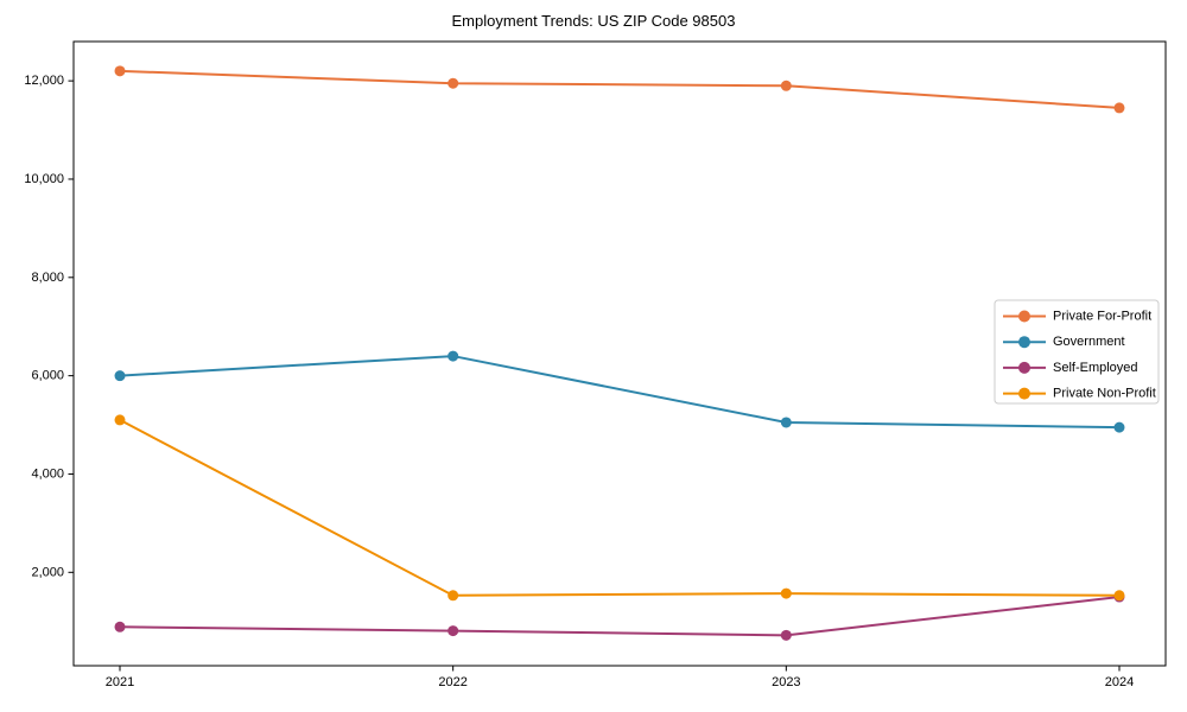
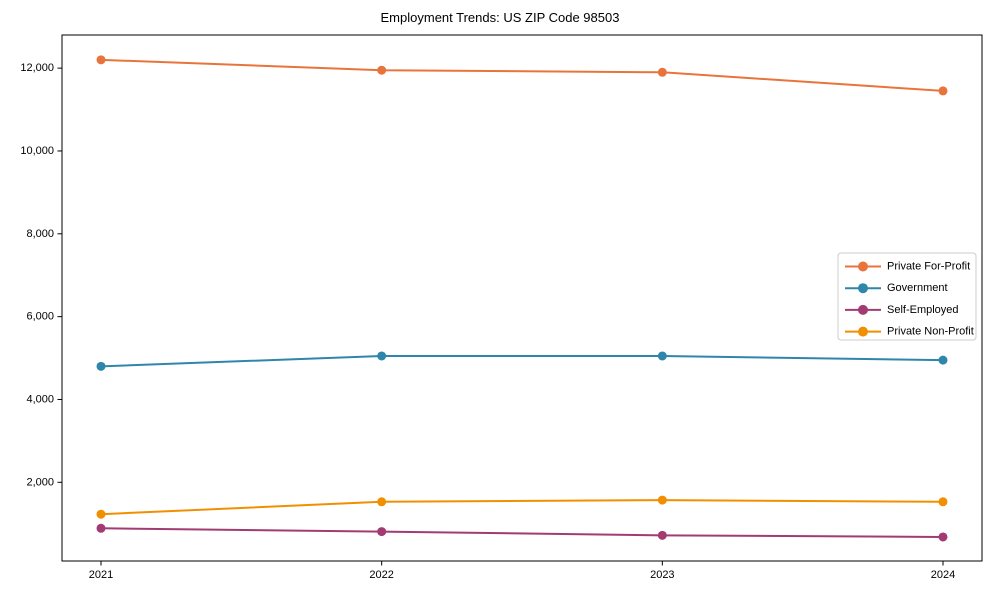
Government/2021: 6000 -> 4800
Private Non-Profit/2021: 5100 -> 1200
Government/2022: 6400 -> 5000
Self-Employed/2024: 1500 -> 700
